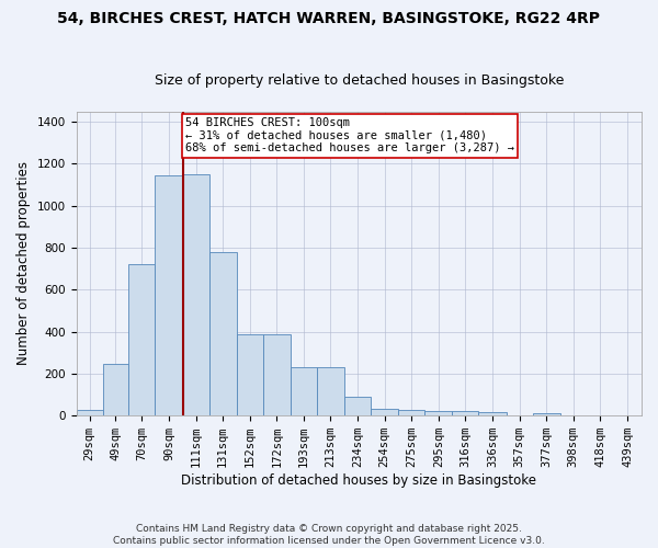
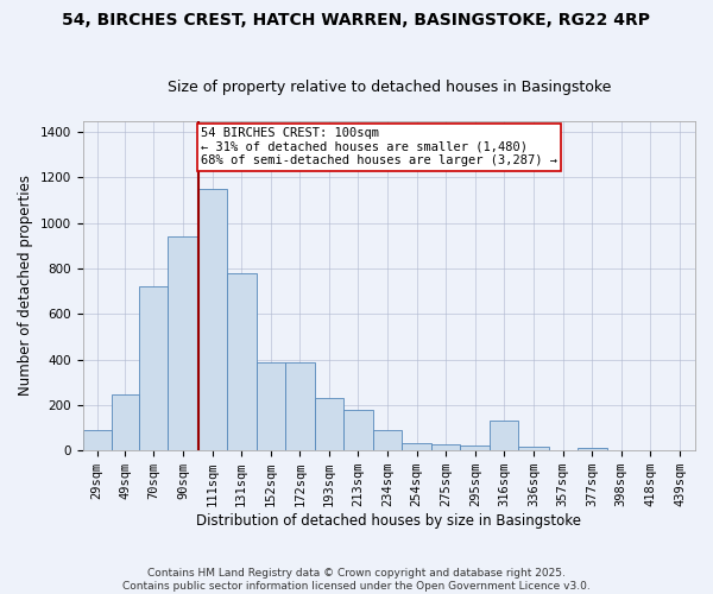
29sqm: 20 -> 90
90sqm: 1140 -> 940
213sqm: 230 -> 180
316sqm: 20 -> 130
